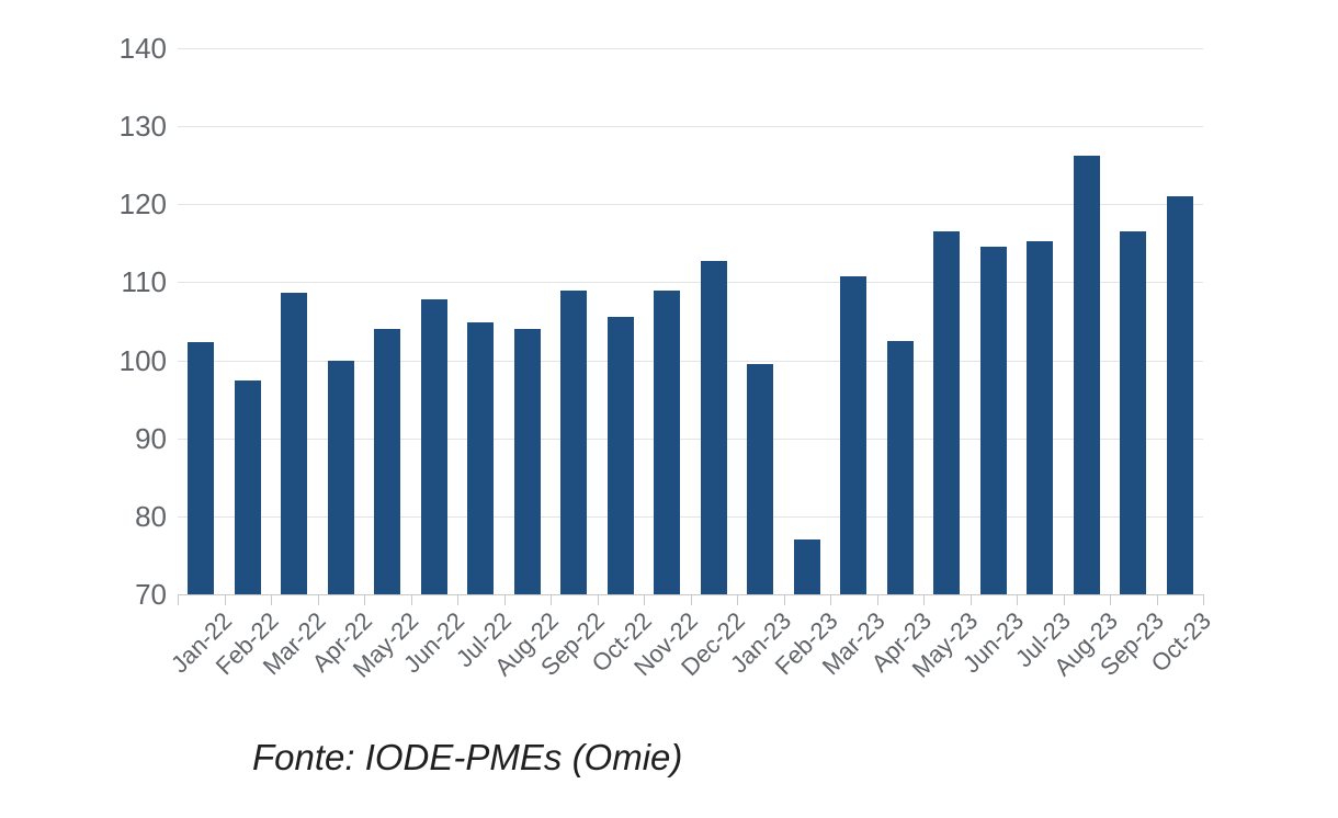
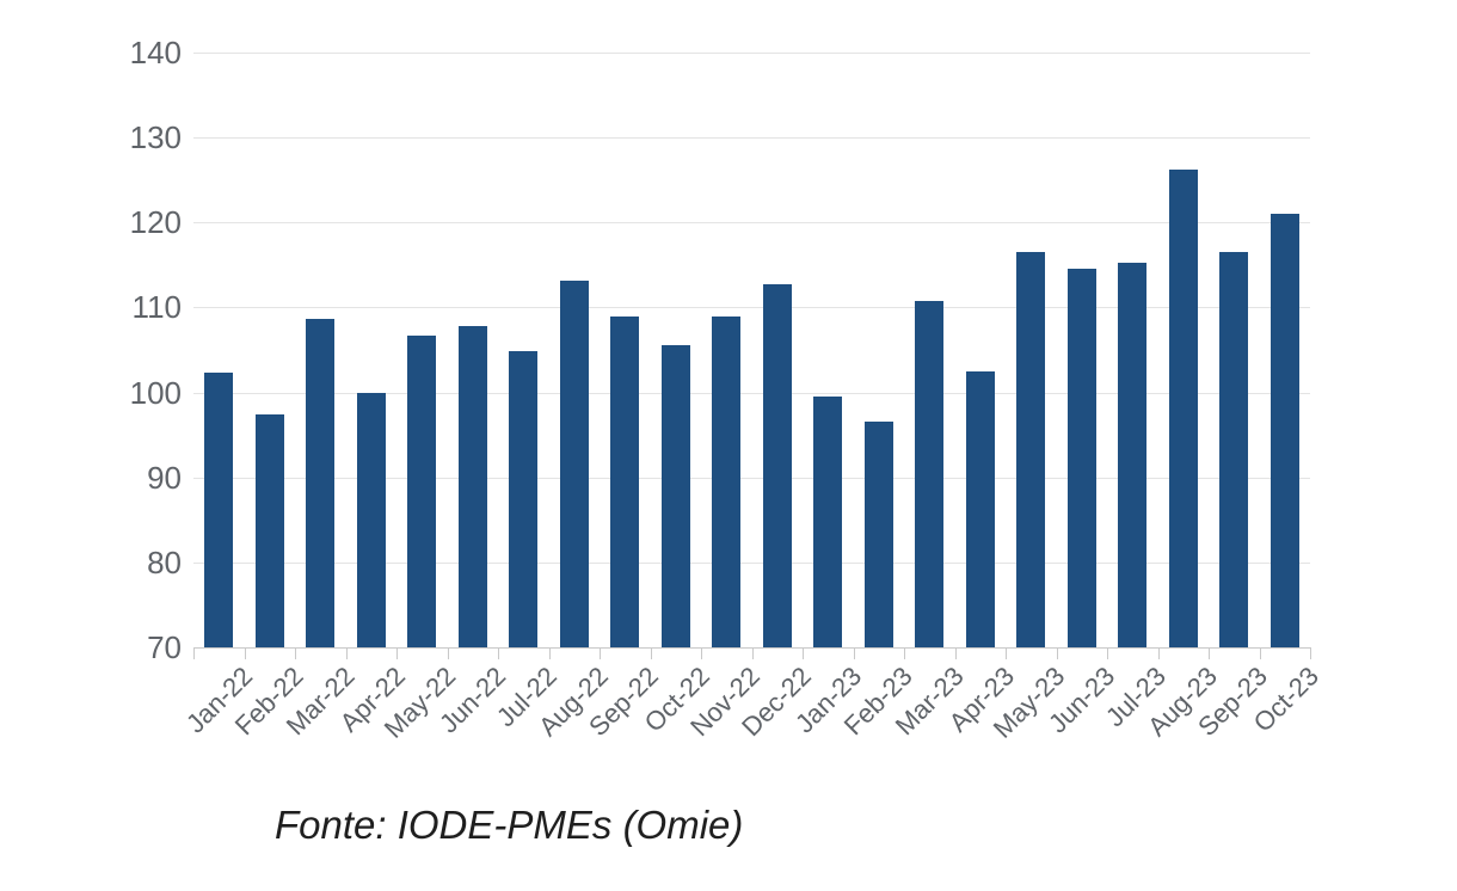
May-22: 104 -> 107
Aug-22: 104 -> 113
Feb-23: 77 -> 97
